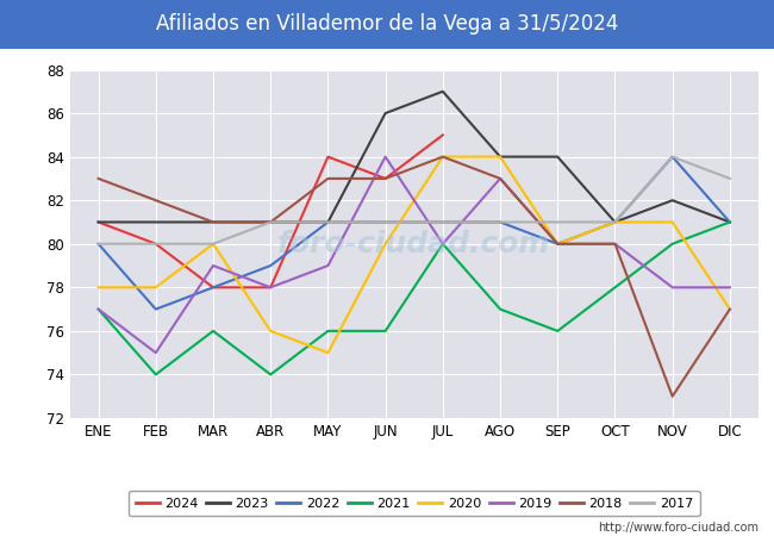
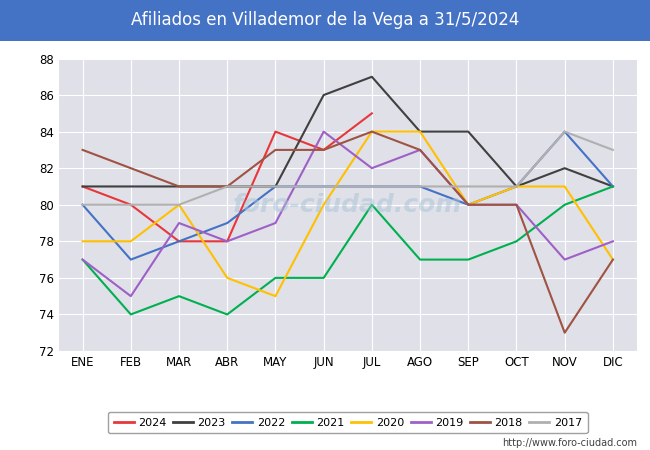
2021/MAR: 76 -> 75
2019/JUL: 80 -> 82
2021/SEP: 76 -> 77
2019/NOV: 78 -> 77
